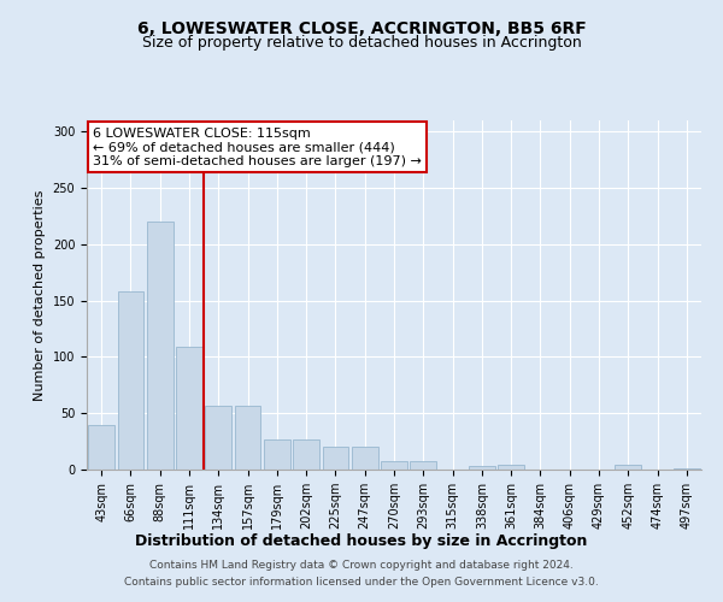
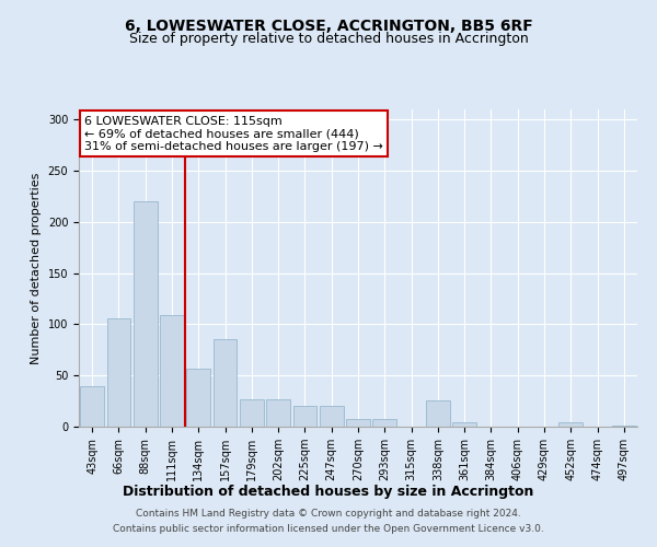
66sqm: 158 -> 106
157sqm: 57 -> 86
338sqm: 3 -> 26
